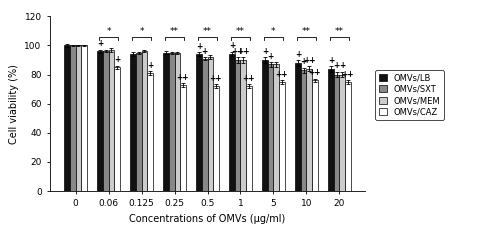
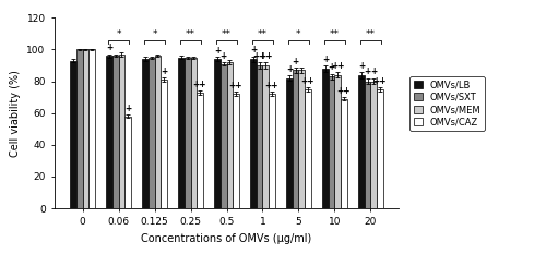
OMVs/LB/0: 100 -> 93
OMVs/CAZ/0.06: 85 -> 58
OMVs/LB/5: 90 -> 82
OMVs/CAZ/10: 76 -> 69
